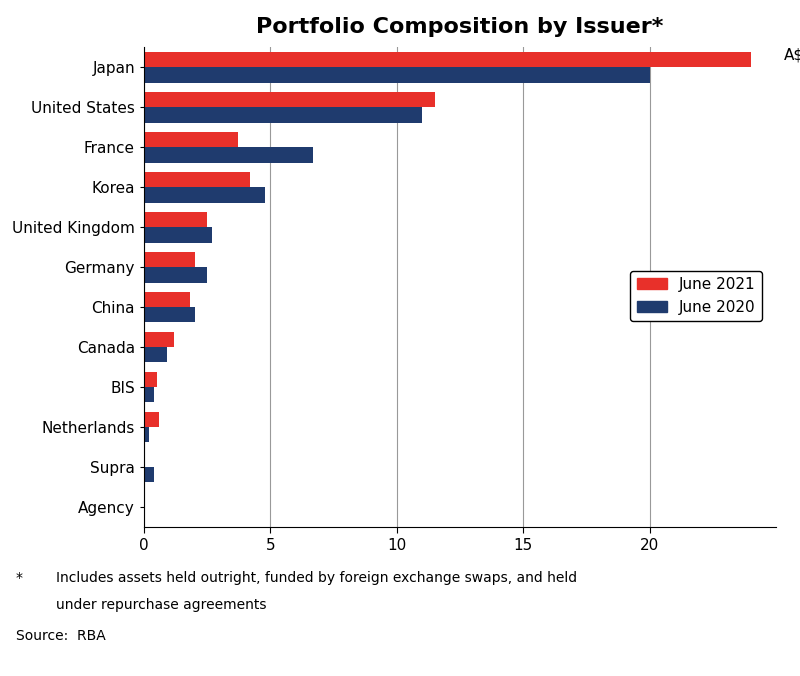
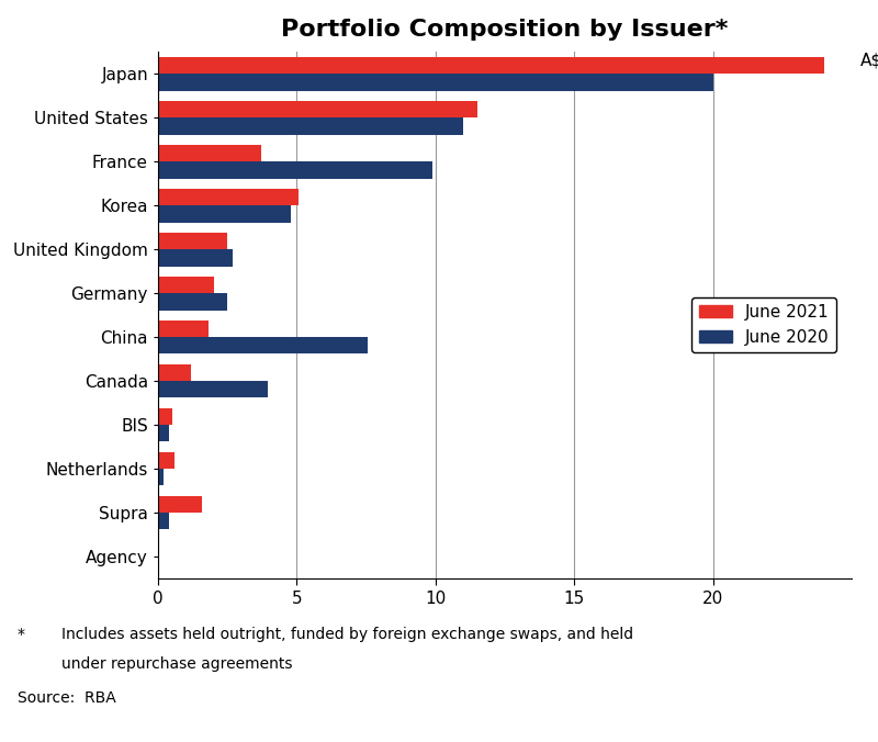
June 2020/France: 6.70 -> 9.90
June 2021/Korea: 4.20 -> 5.05
June 2020/China: 2.00 -> 7.55
June 2020/Canada: 0.90 -> 3.95
June 2021/Supra: 0.05 -> 1.60
